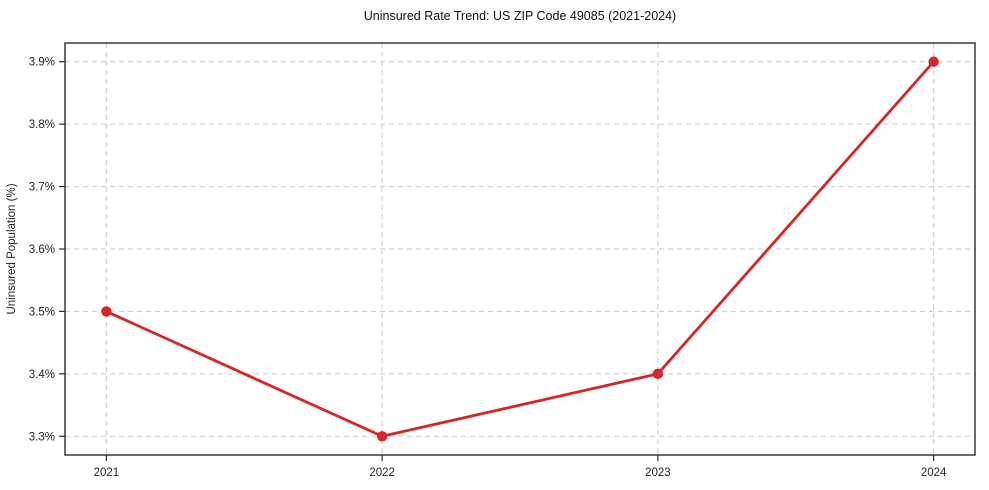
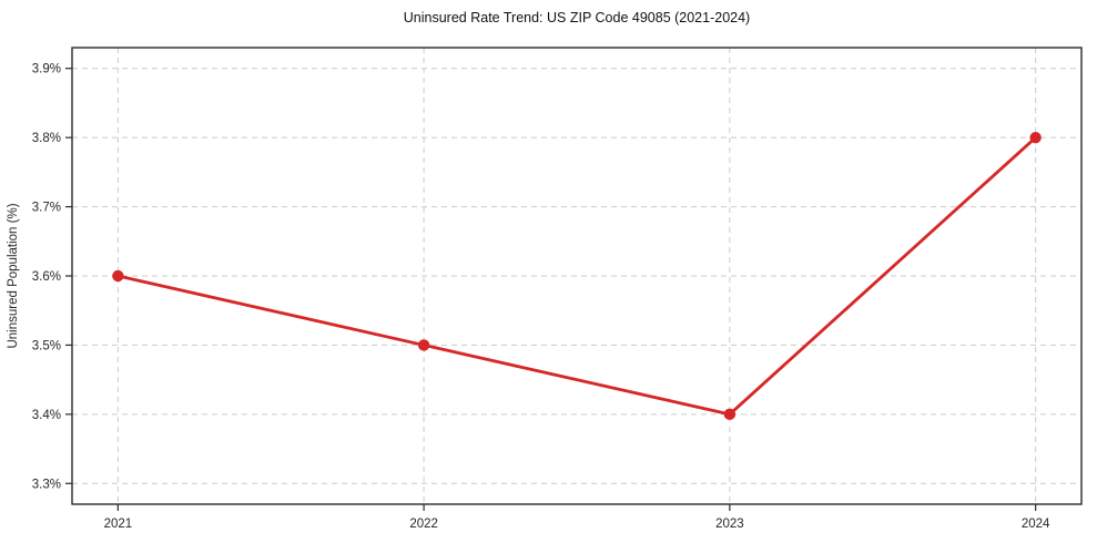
2021: 3.5% -> 3.6%
2022: 3.3% -> 3.5%
2024: 3.9% -> 3.8%
